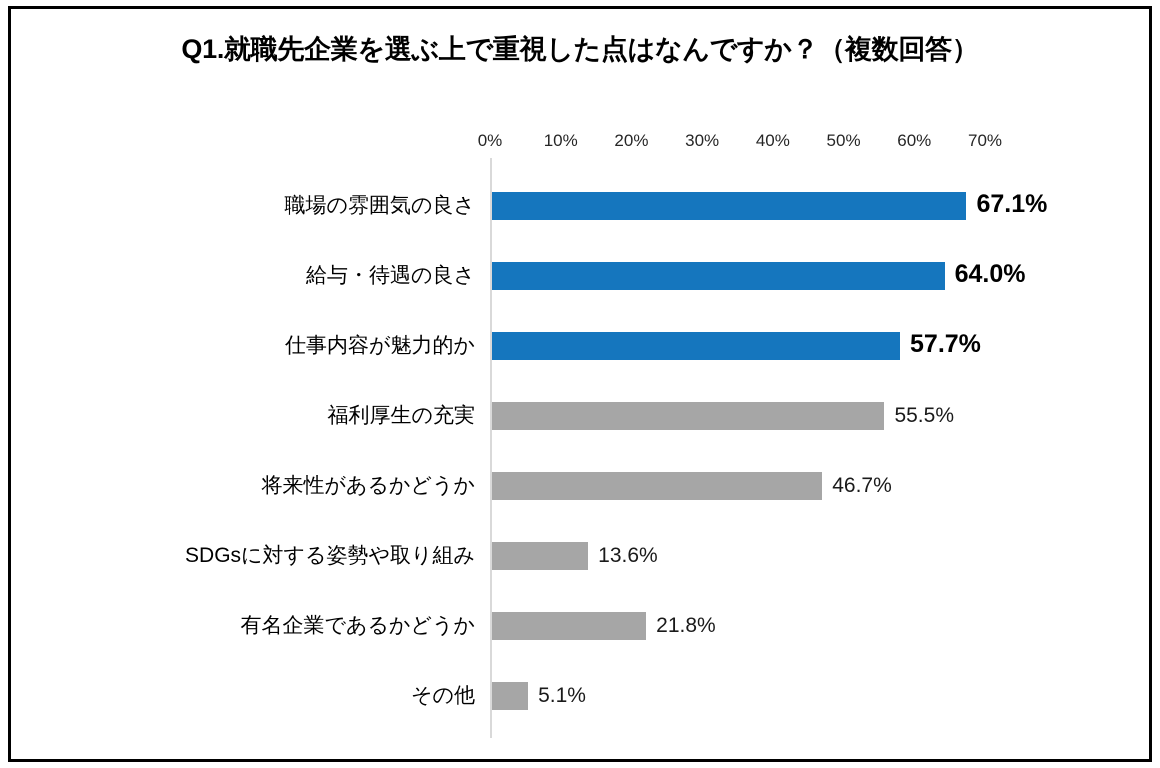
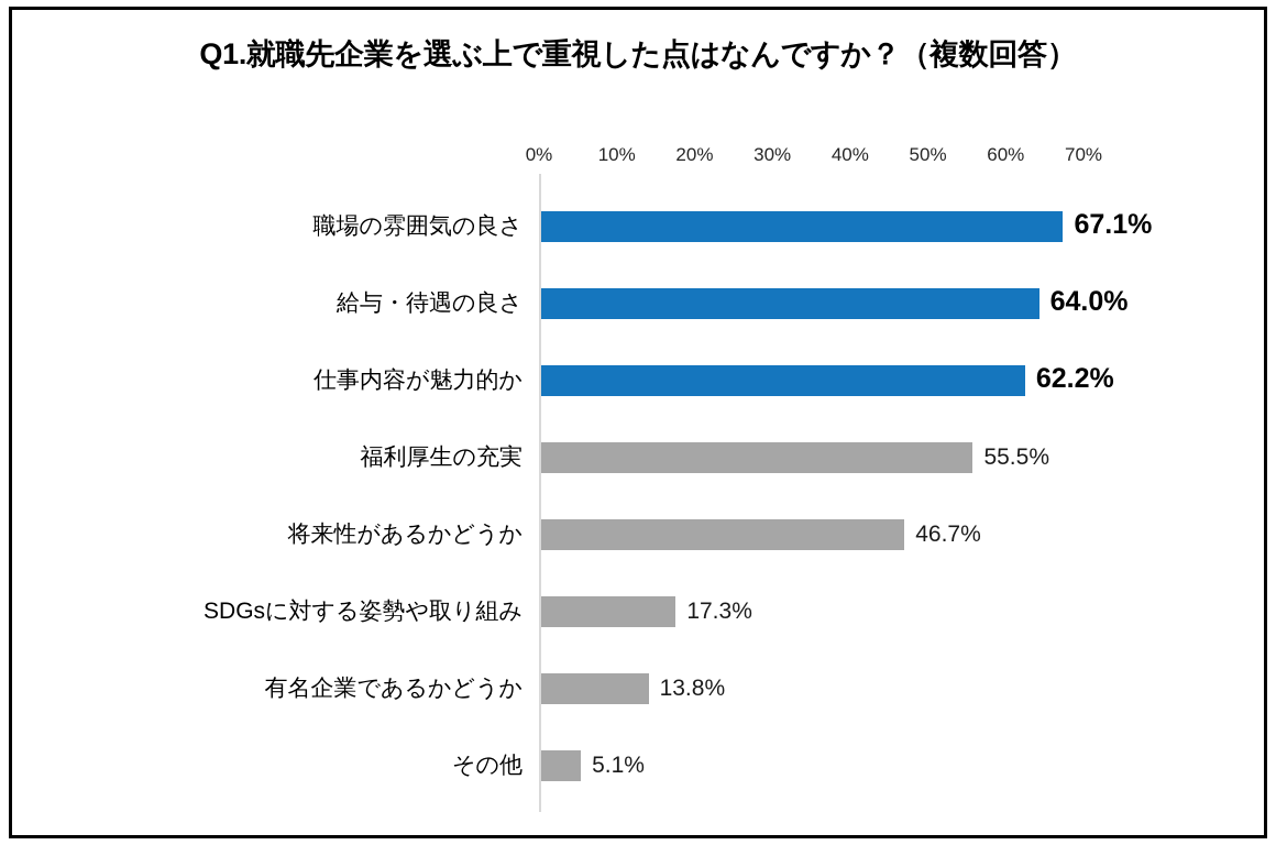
仕事内容が魅力的か: 57.7% -> 62.2%
SDGsに対する姿勢や取り組み: 13.6% -> 17.3%
有名企業であるかどうか: 21.8% -> 13.8%
